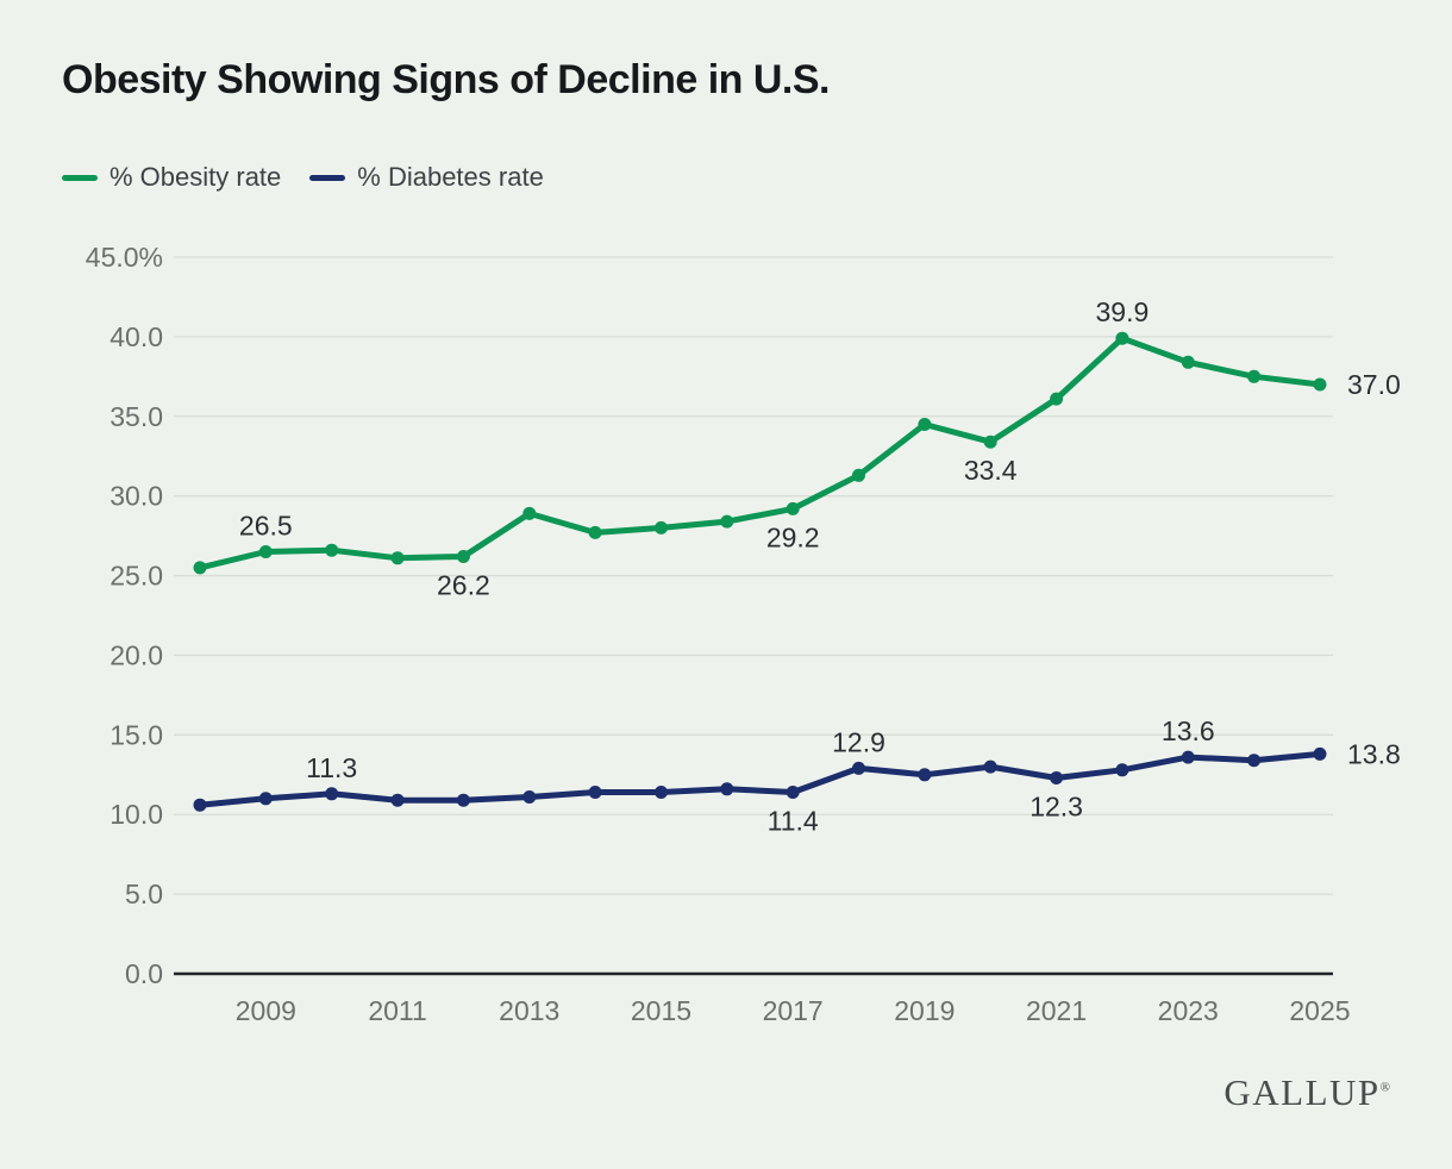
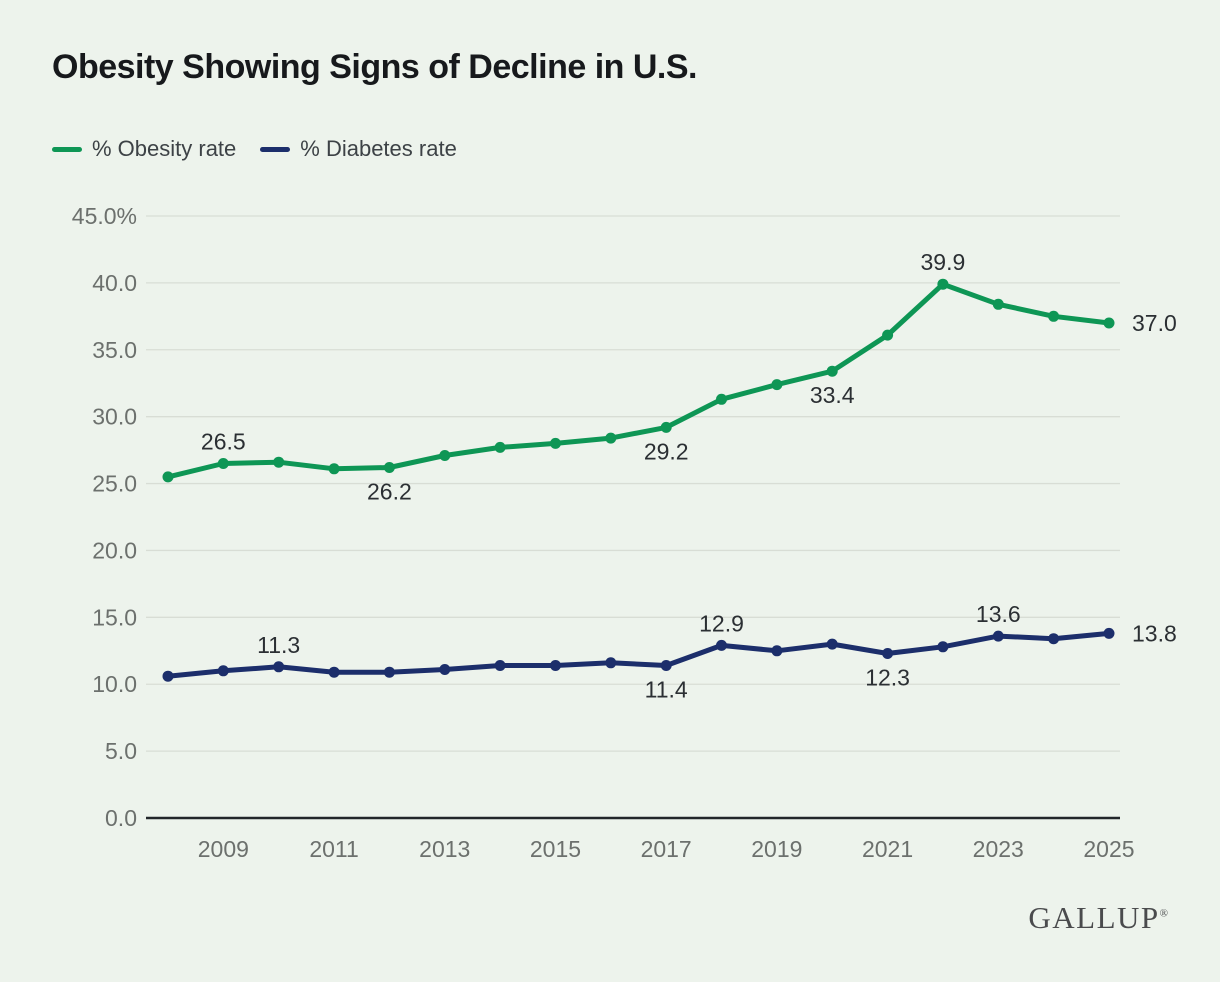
% Obesity rate/2013: 28.9% -> 27.1%
% Obesity rate/2019: 34.5% -> 32.4%
